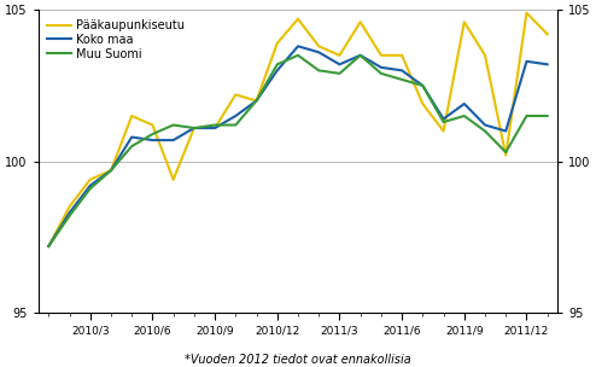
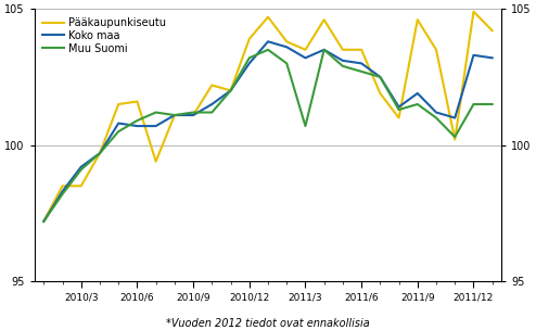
Pääkaupunkiseutu/2010/3: 99.4 -> 98.5
Pääkaupunkiseutu/2010/6: 101.2 -> 101.6
Muu Suomi/2011/3: 102.9 -> 100.7
